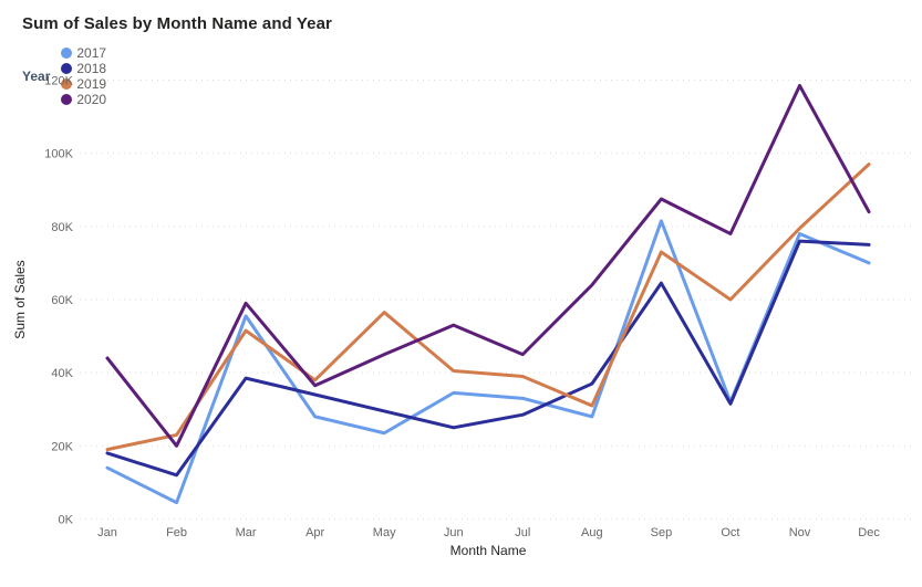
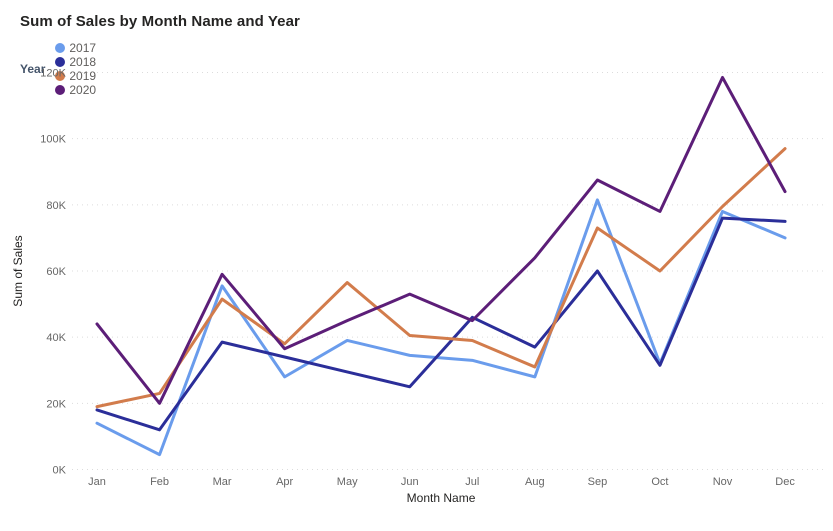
2017/May: 24K -> 39K
2018/Jul: 28K -> 46K
2018/Sep: 64K -> 60K
